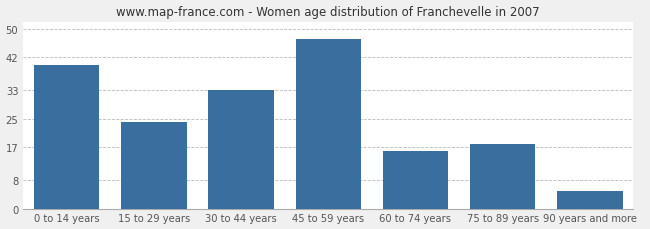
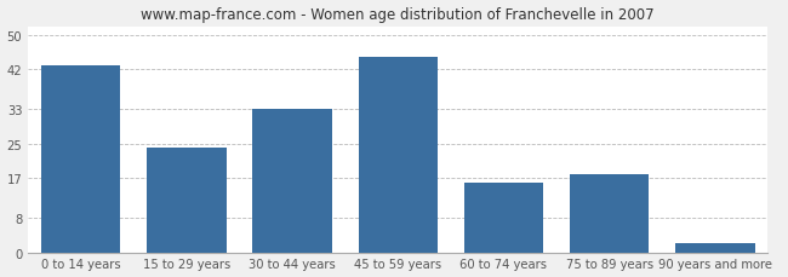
0 to 14 years: 40 -> 43
45 to 59 years: 47 -> 45
90 years and more: 5 -> 2
